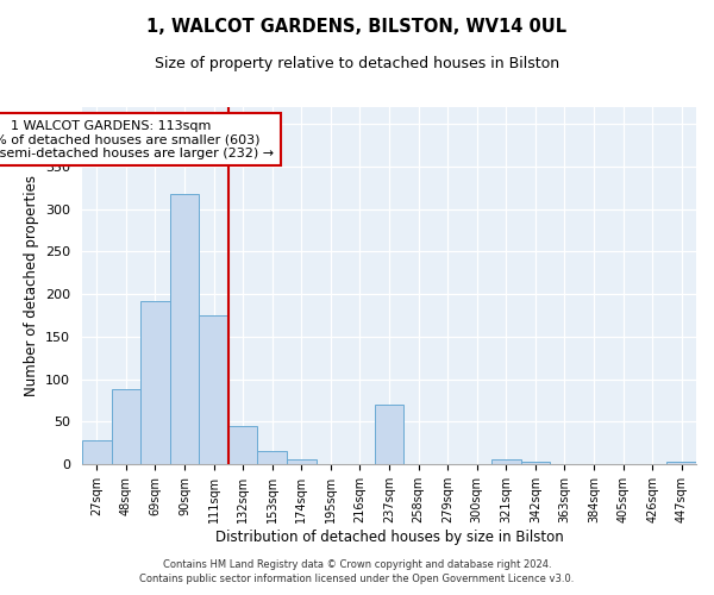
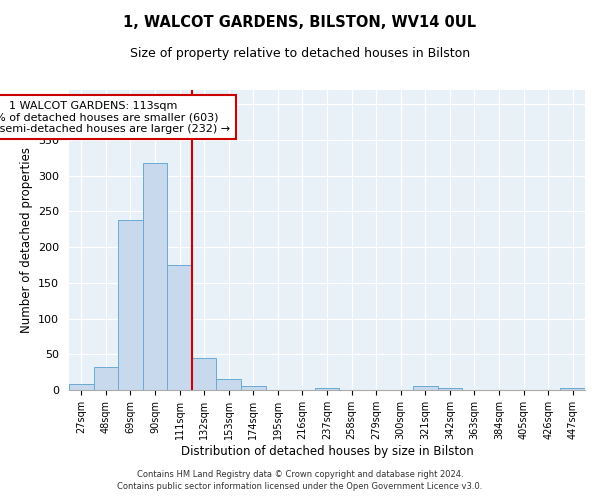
27sqm: 28 -> 8
48sqm: 88 -> 32
69sqm: 192 -> 238
237sqm: 70 -> 3
